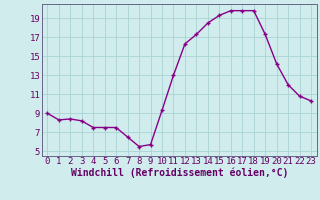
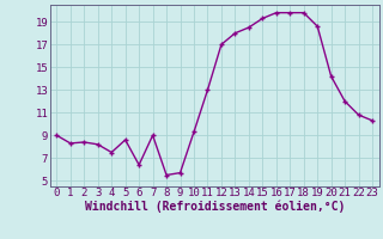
5: 7.5 -> 8.6
6: 7.5 -> 6.4
7: 6.5 -> 9.0
12: 16.3 -> 17.0
13: 17.3 -> 18.0
19: 17.3 -> 18.6
